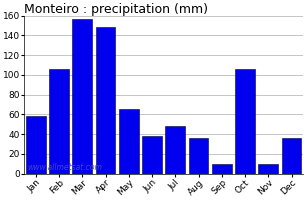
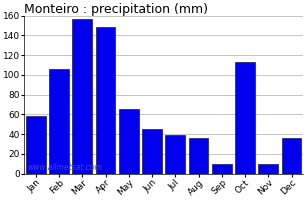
Jun: 38 -> 45
Jul: 48 -> 39
Oct: 106 -> 113
